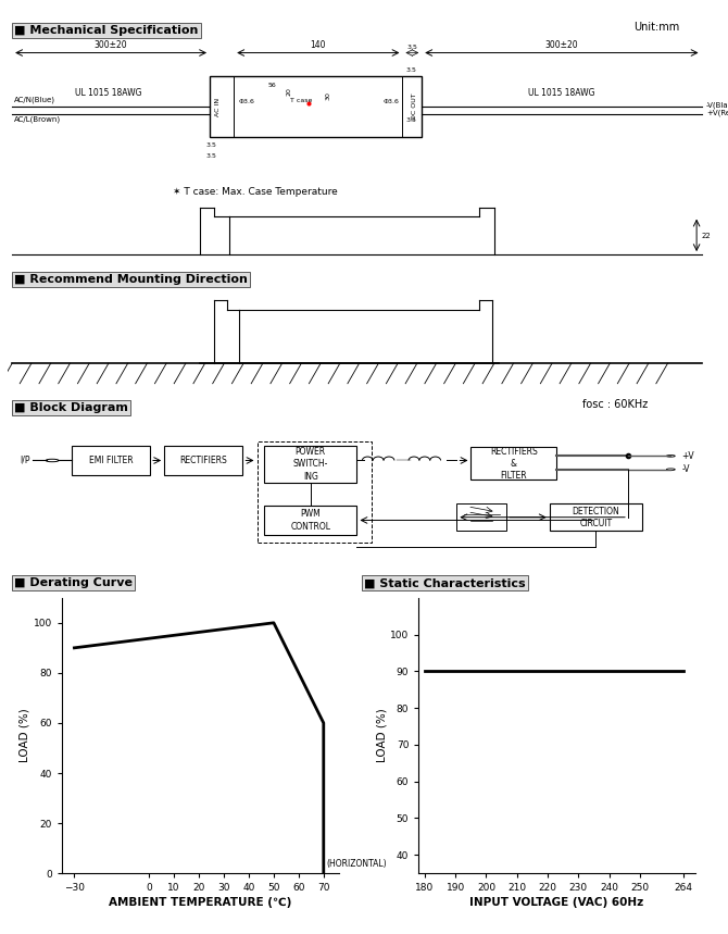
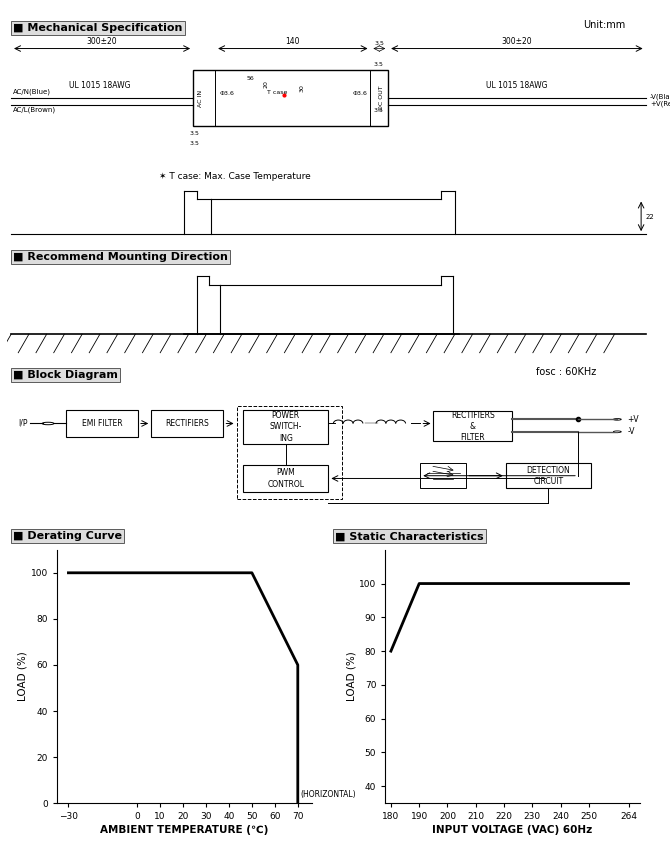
−30: 90 -> 100
180: 90 -> 80
190: 90 -> 100
264: 90 -> 100
